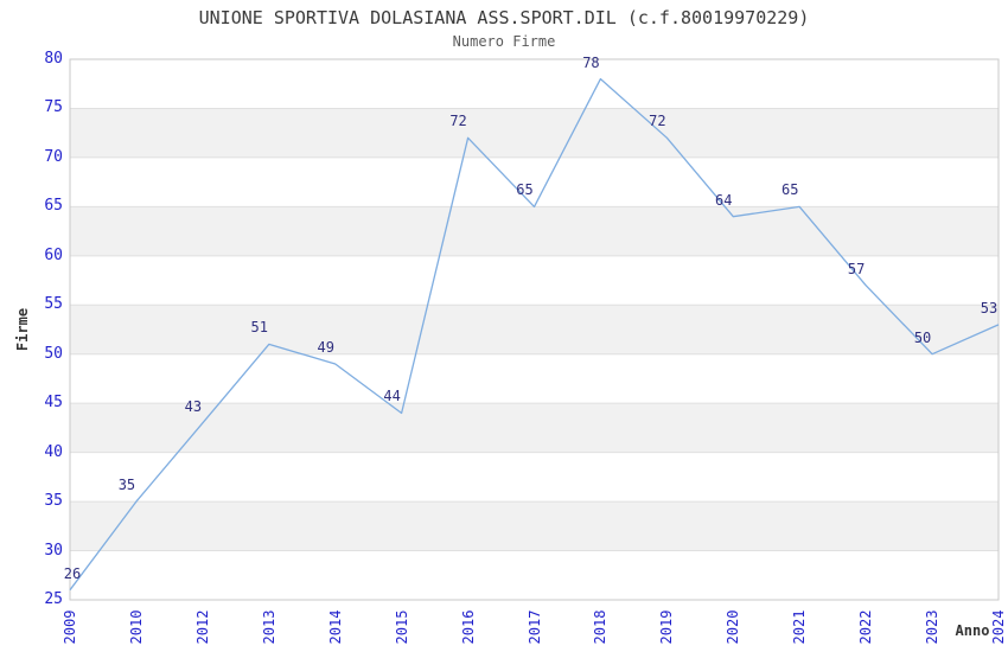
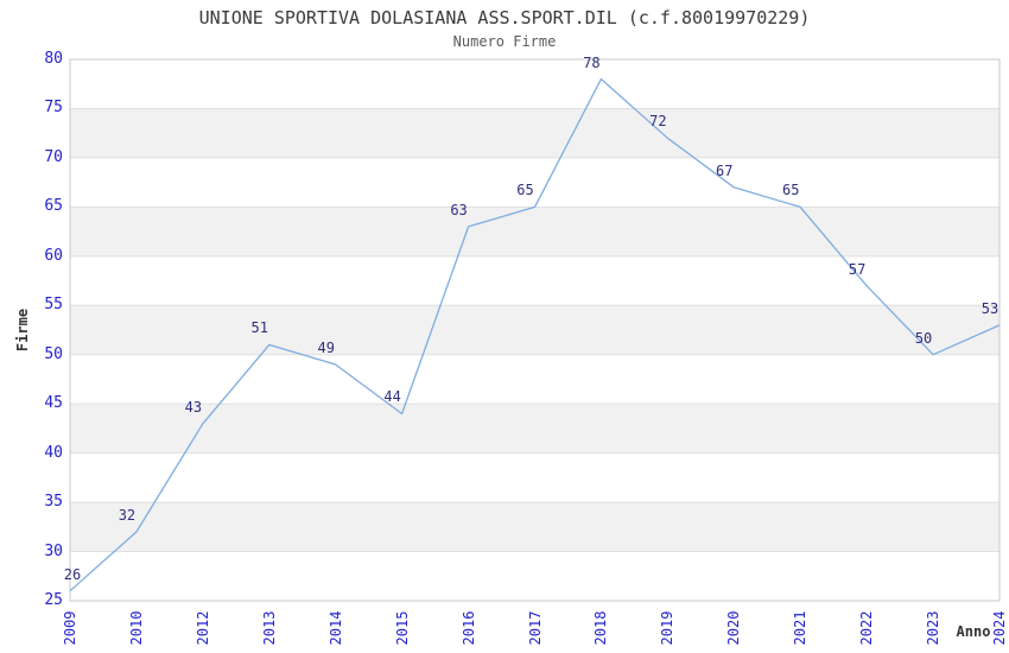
2010: 35 -> 32
2016: 72 -> 63
2020: 64 -> 67
